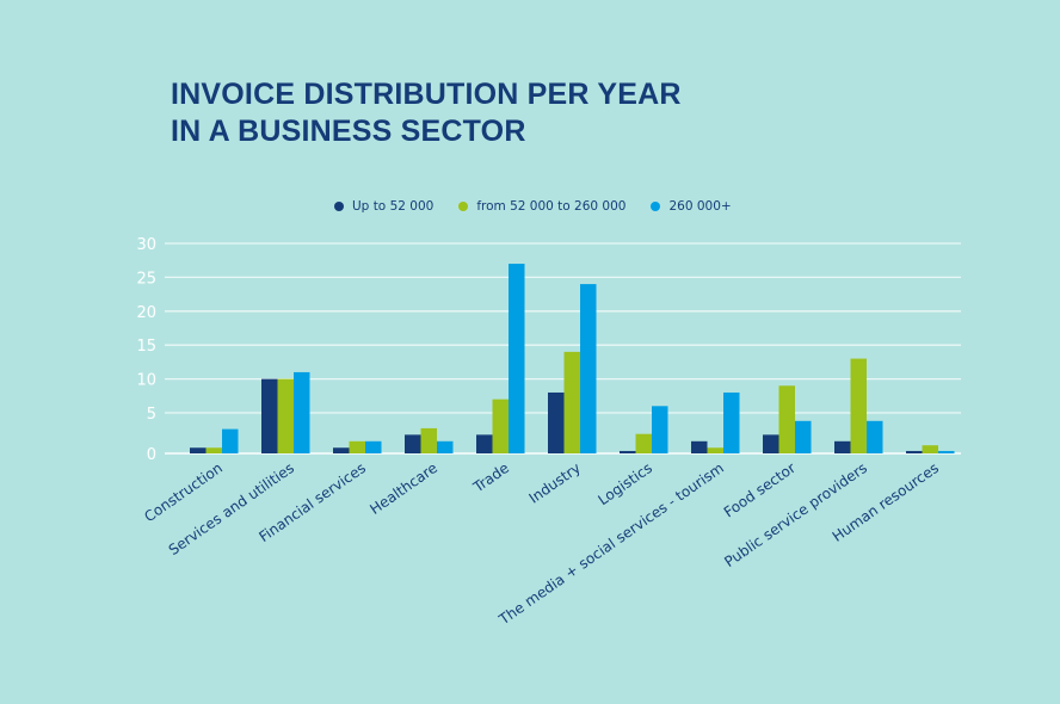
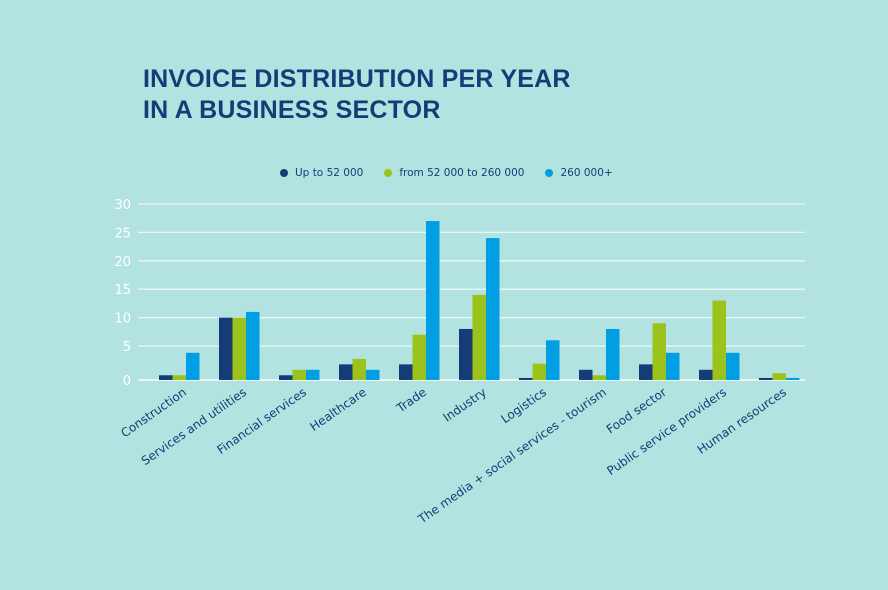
260 000+/Construction: 3 -> 4
